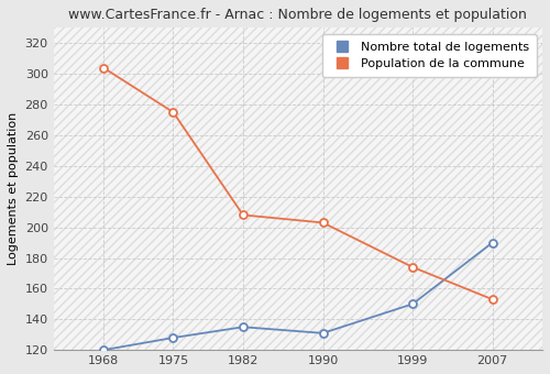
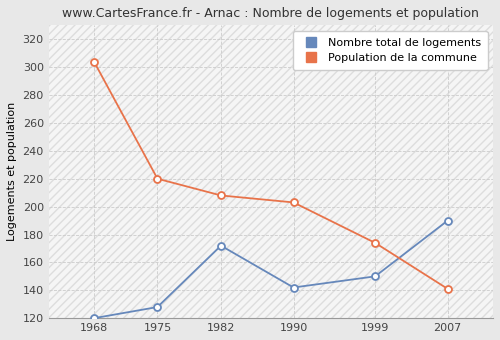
Population de la commune/1975: 275 -> 220
Nombre total de logements/1982: 135 -> 172
Nombre total de logements/1990: 131 -> 142
Population de la commune/2007: 153 -> 141
